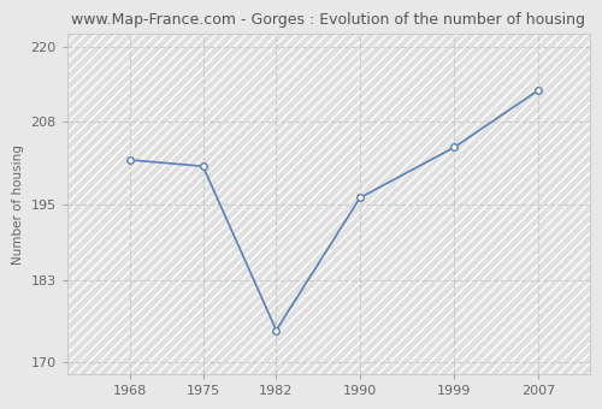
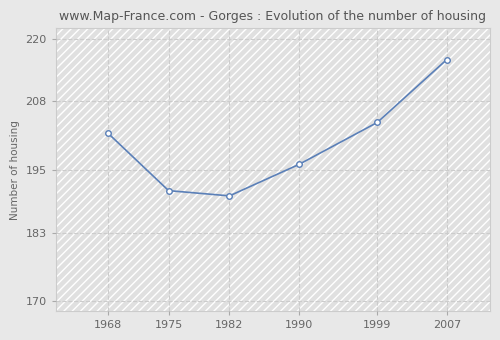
1975: 201 -> 191
1982: 175 -> 190
2007: 213 -> 216
